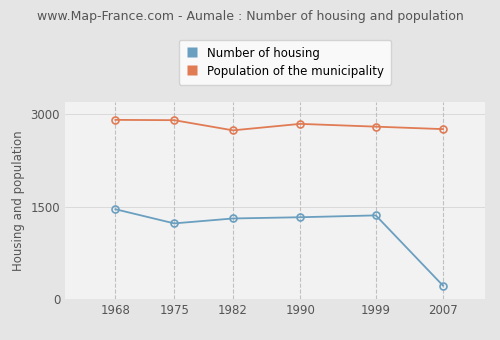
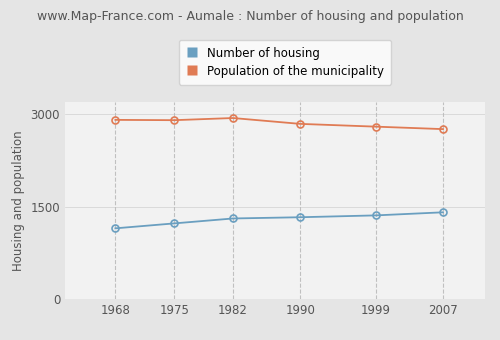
Number of housing/1968: 1460 -> 1150
Population of the municipality/1982: 2740 -> 2940
Number of housing/2007: 220 -> 1410
